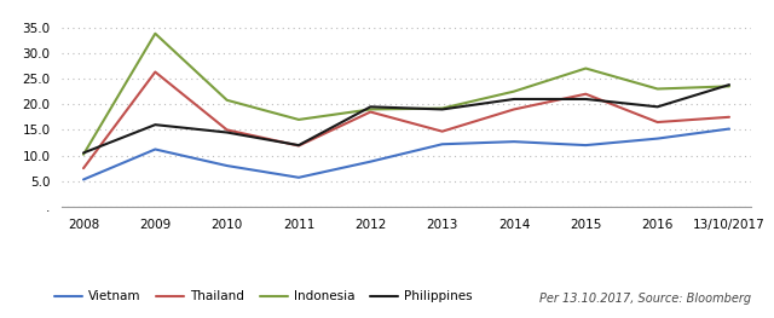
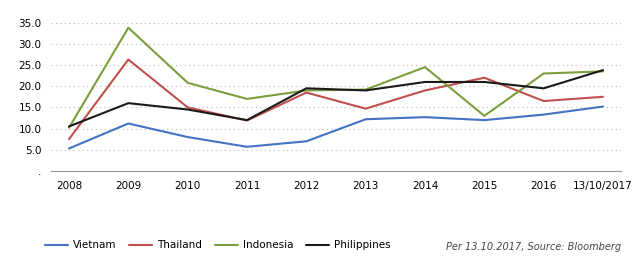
Vietnam/2012: 8.8 -> 7.0
Indonesia/2014: 22.5 -> 24.5
Indonesia/2015: 27.0 -> 13.0
